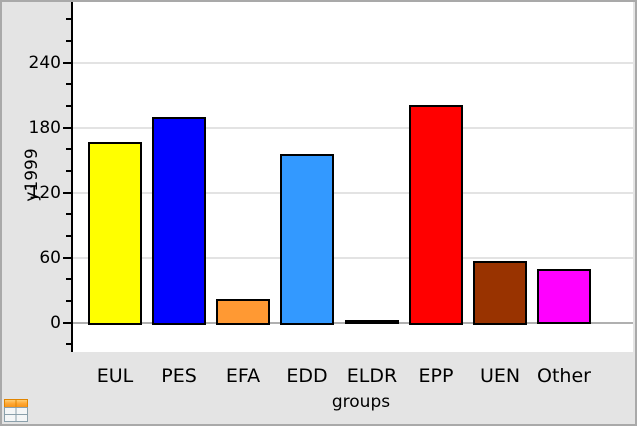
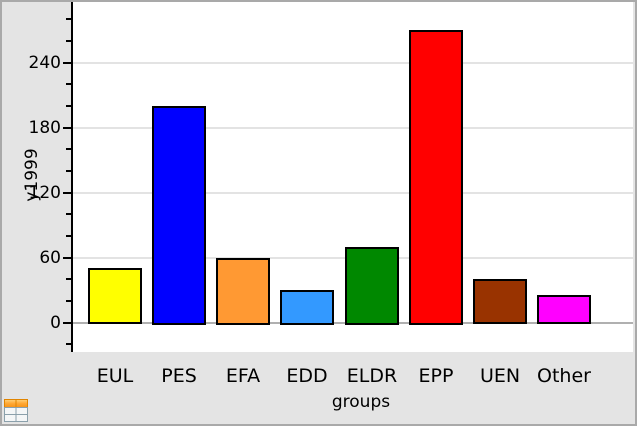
EUL: 167 -> 50
PES: 190 -> 200
EFA: 22 -> 60
EDD: 156 -> 30
ELDR: 2 -> 70
EPP: 201 -> 270
UEN: 57 -> 40
Other: 49 -> 25
